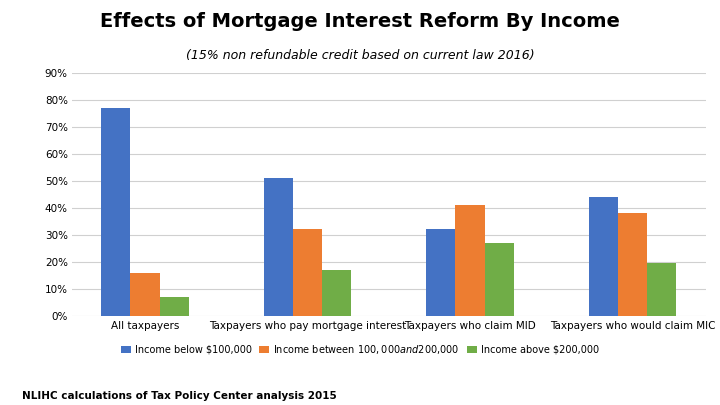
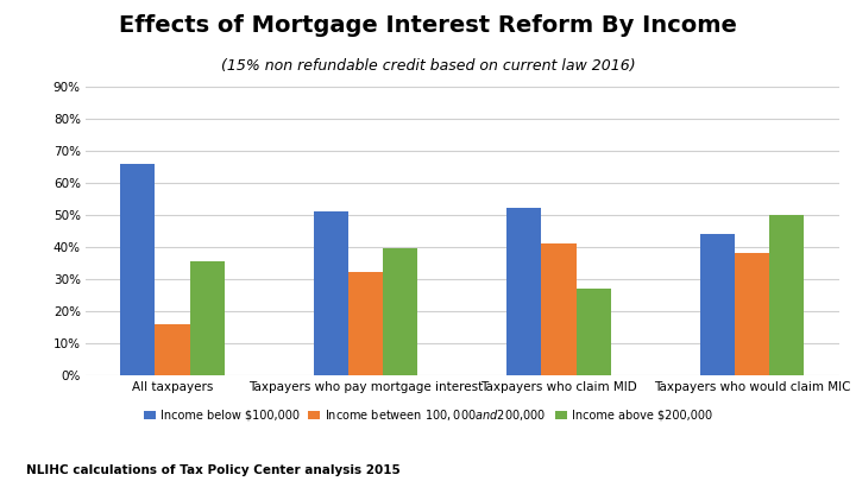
Income below $100,000/All taxpayers: 77% -> 66%
Income above $200,000/All taxpayers: 7.0% -> 35.5%
Income above $200,000/Taxpayers who pay mortgage interest: 17.0% -> 39.5%
Income below $100,000/Taxpayers who claim MID: 32% -> 52%
Income above $200,000/Taxpayers who would claim MIC: 19.5% -> 50.0%
